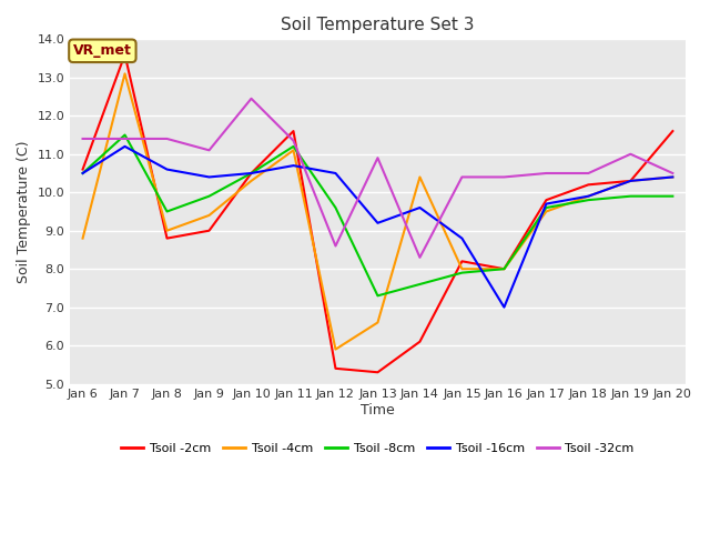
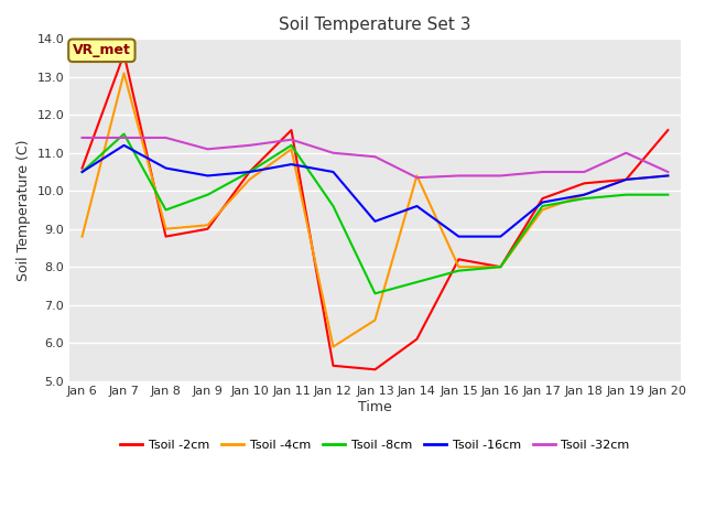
Tsoil -4cm/Jan 9: 9.4 -> 9.1
Tsoil -32cm/Jan 10: 12.45 -> 11.20
Tsoil -32cm/Jan 12: 8.60 -> 11.00
Tsoil -32cm/Jan 14: 8.30 -> 10.35
Tsoil -16cm/Jan 16: 7.0 -> 8.8
